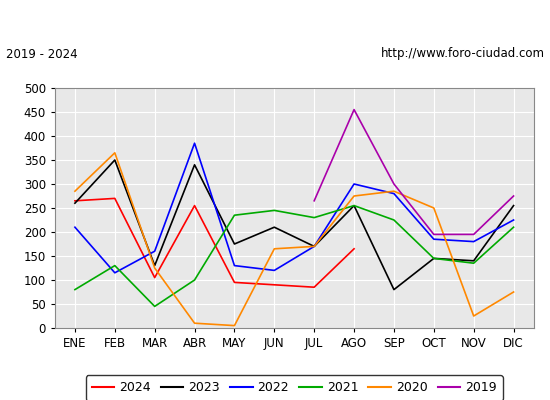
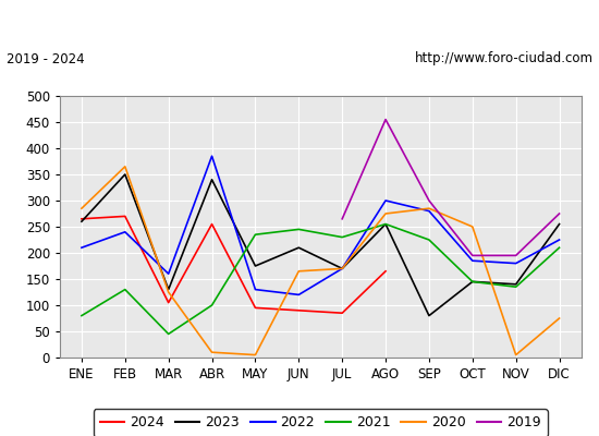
2022/FEB: 115 -> 240
2020/NOV: 25 -> 5
